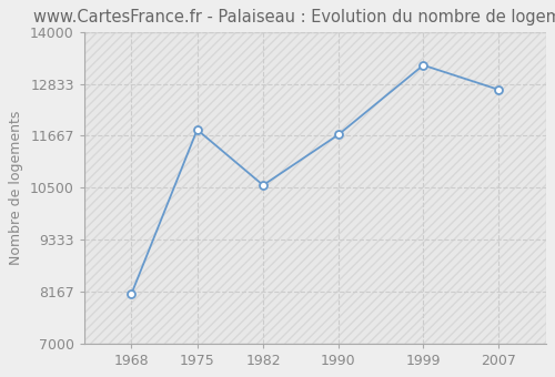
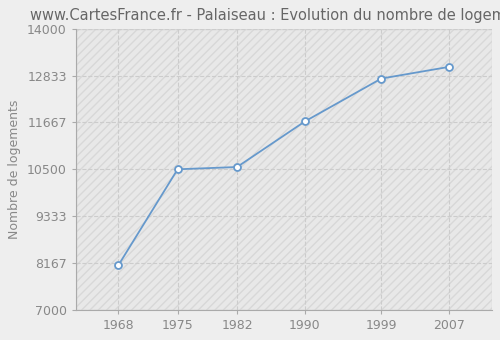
1975: 11800 -> 10500
1999: 13250 -> 12760
2007: 12700 -> 13050
